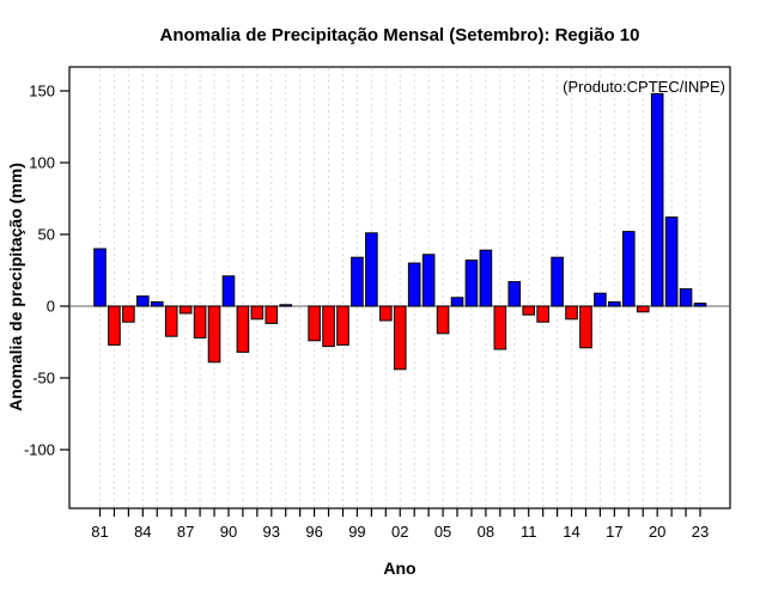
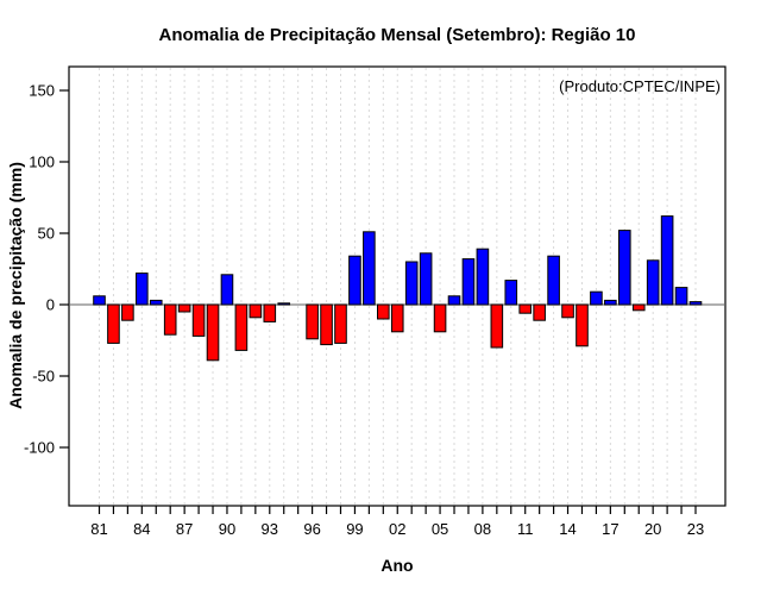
81: 40 -> 6
84: 7 -> 22
02: -44 -> -19
20: 148 -> 31
